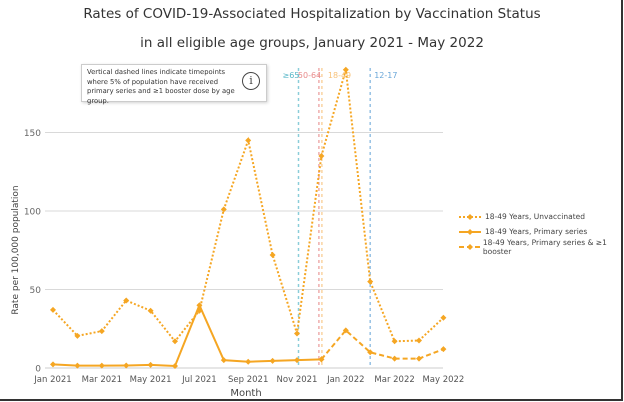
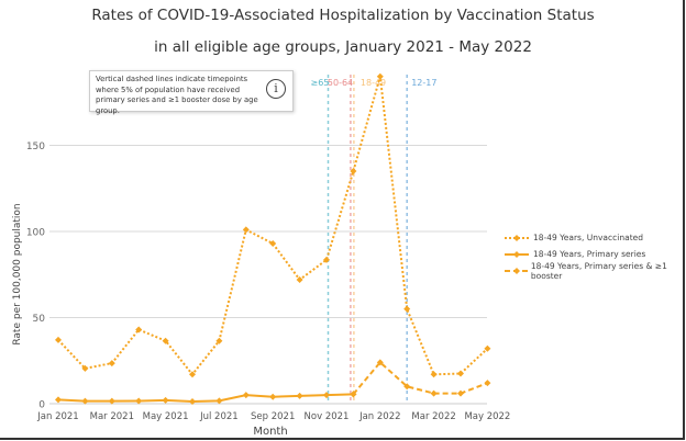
18-49 Years, Primary series/Jul 2021: 40 -> 2
18-49 Years, Unvaccinated/Sep 2021: 145 -> 93
18-49 Years, Unvaccinated/Nov 2021: 22 -> 84
